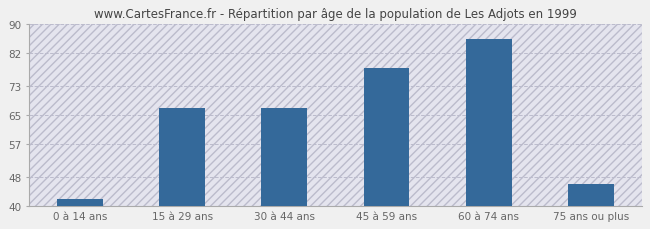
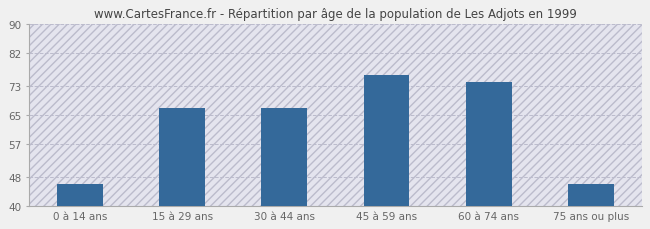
0 à 14 ans: 42 -> 46
45 à 59 ans: 78 -> 76
60 à 74 ans: 86 -> 74
